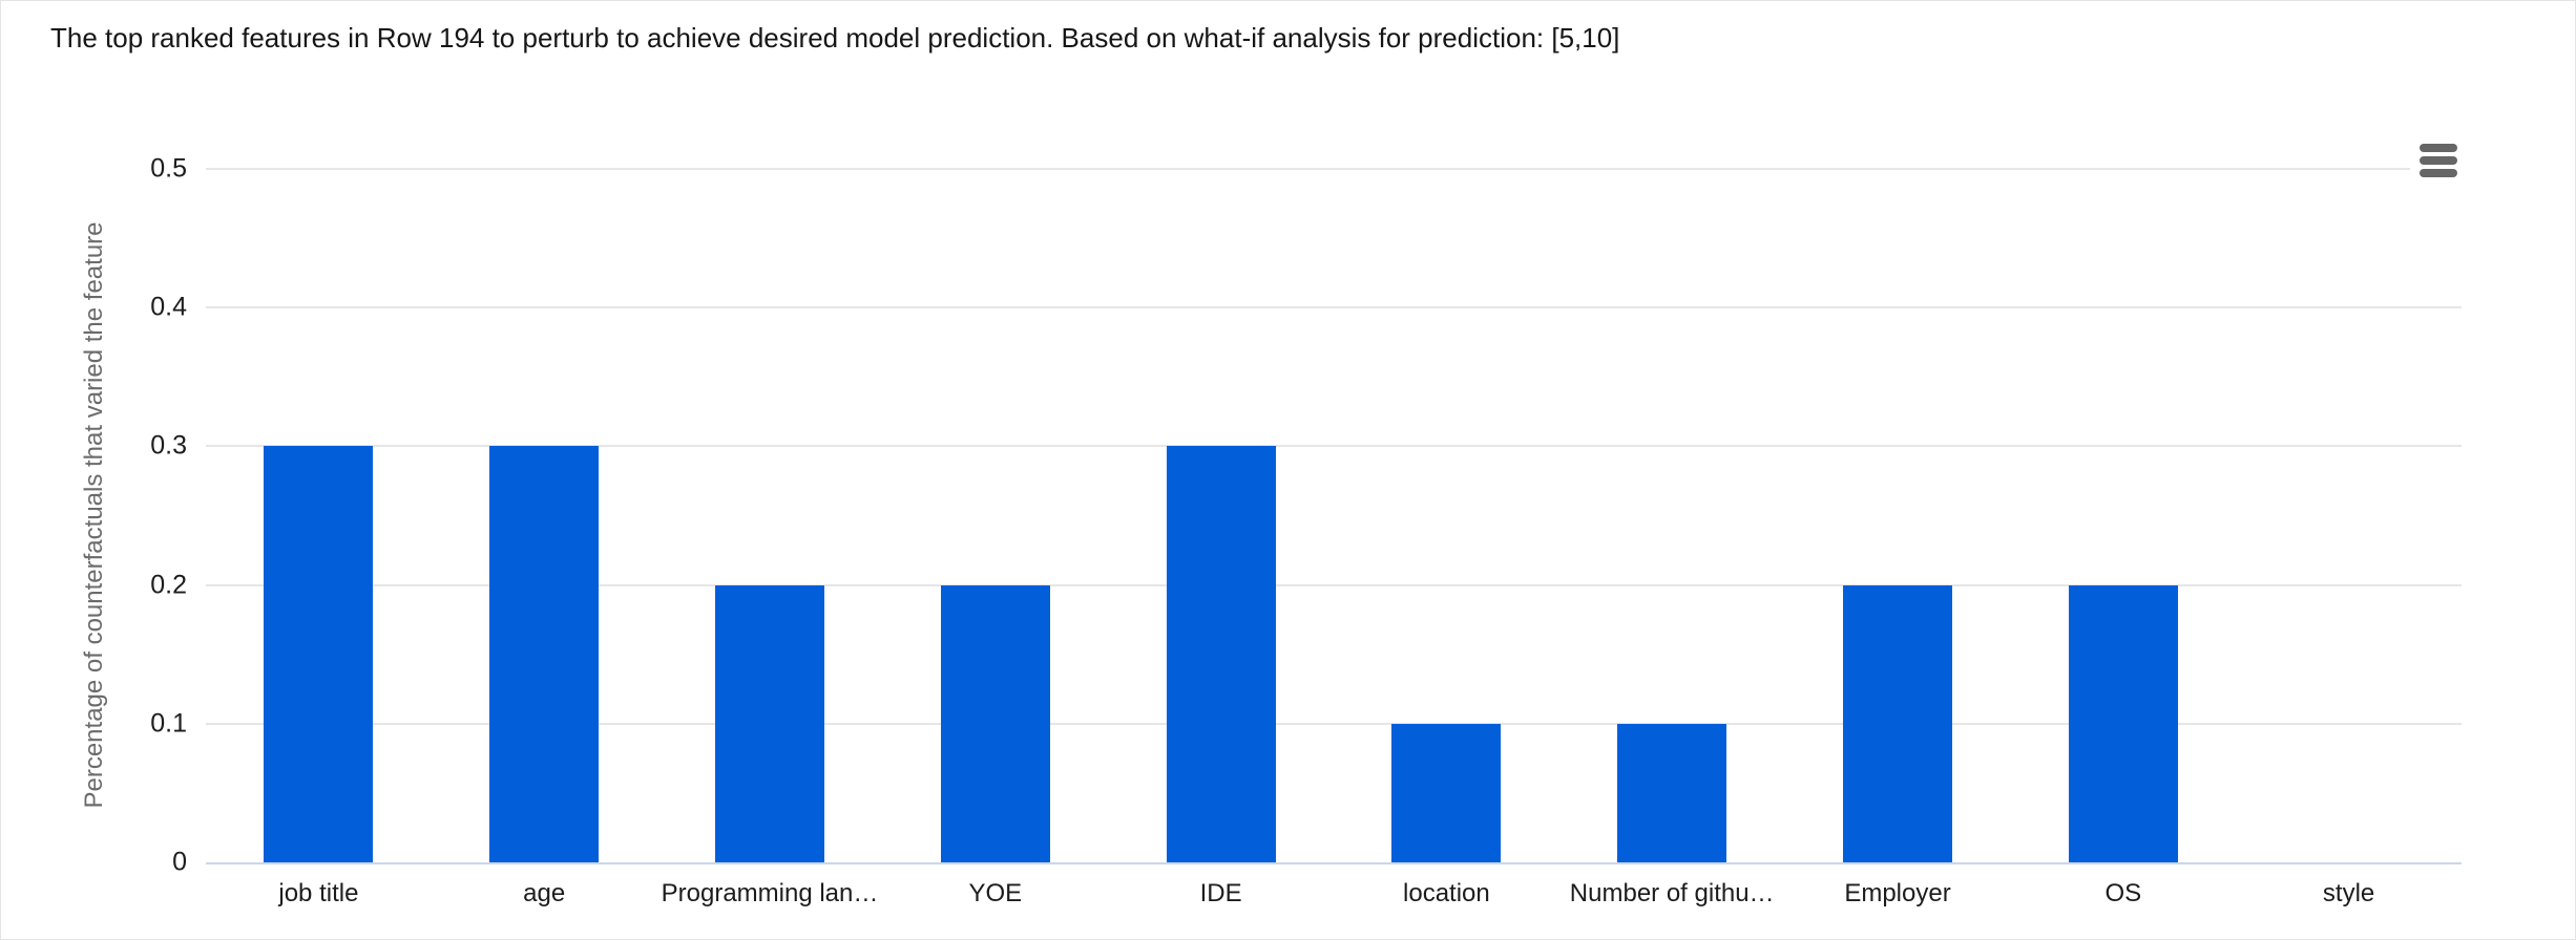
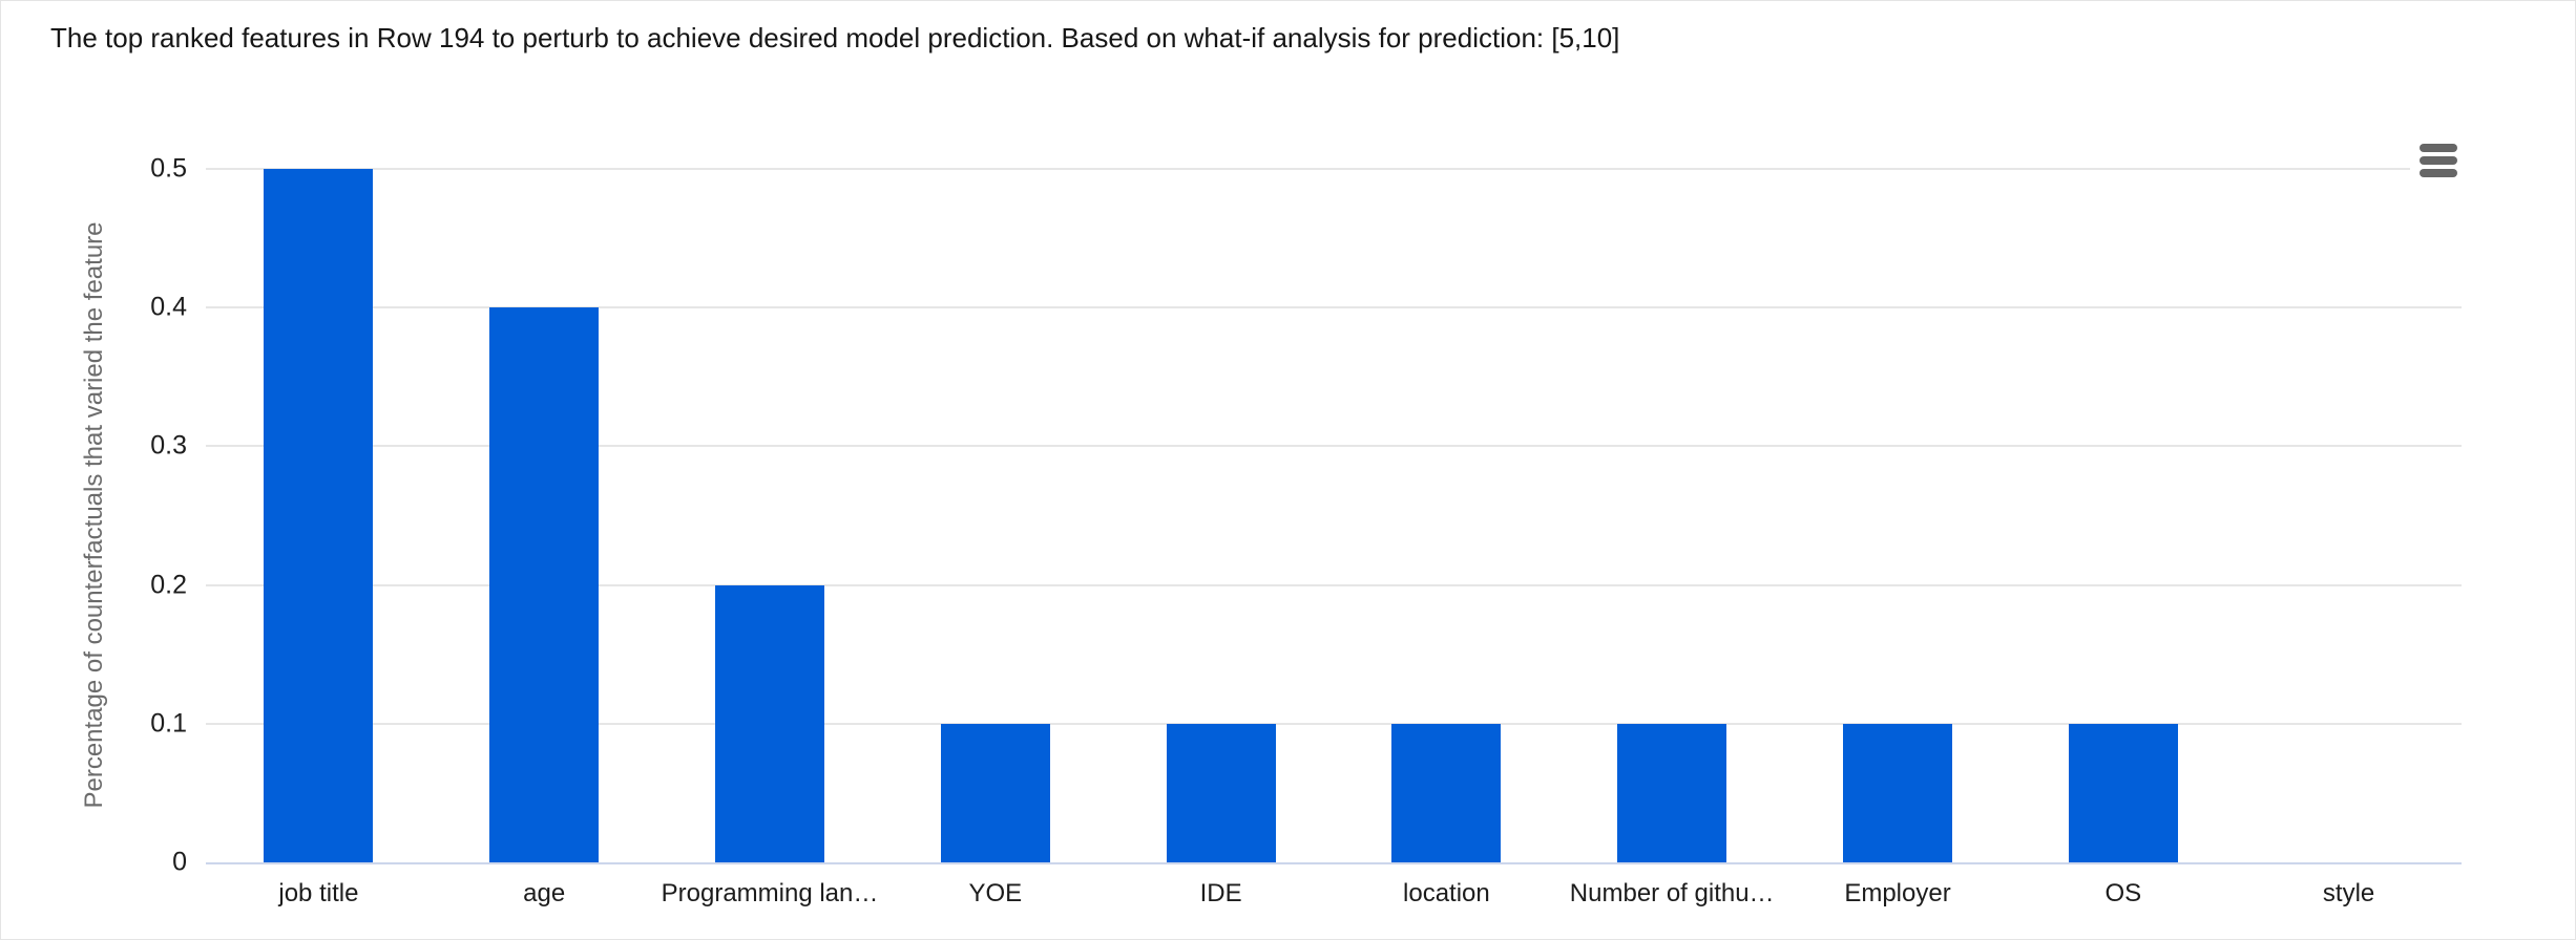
job title: 0.3 -> 0.5
age: 0.3 -> 0.4
YOE: 0.2 -> 0.1
IDE: 0.3 -> 0.1
Employer: 0.2 -> 0.1
OS: 0.2 -> 0.1
